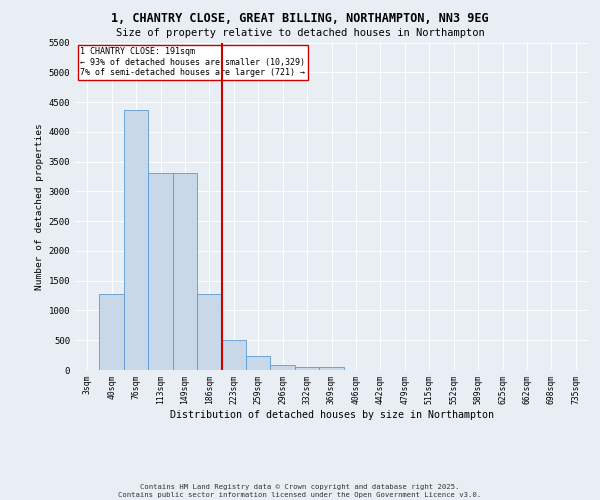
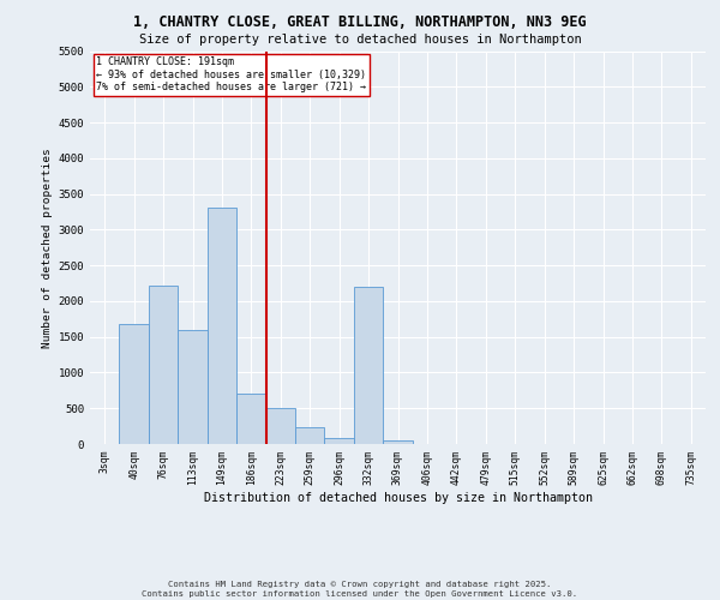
40sqm: 1270 -> 1680
76sqm: 4370 -> 2220
113sqm: 3310 -> 1600
186sqm: 1280 -> 700
332sqm: 60 -> 2200
